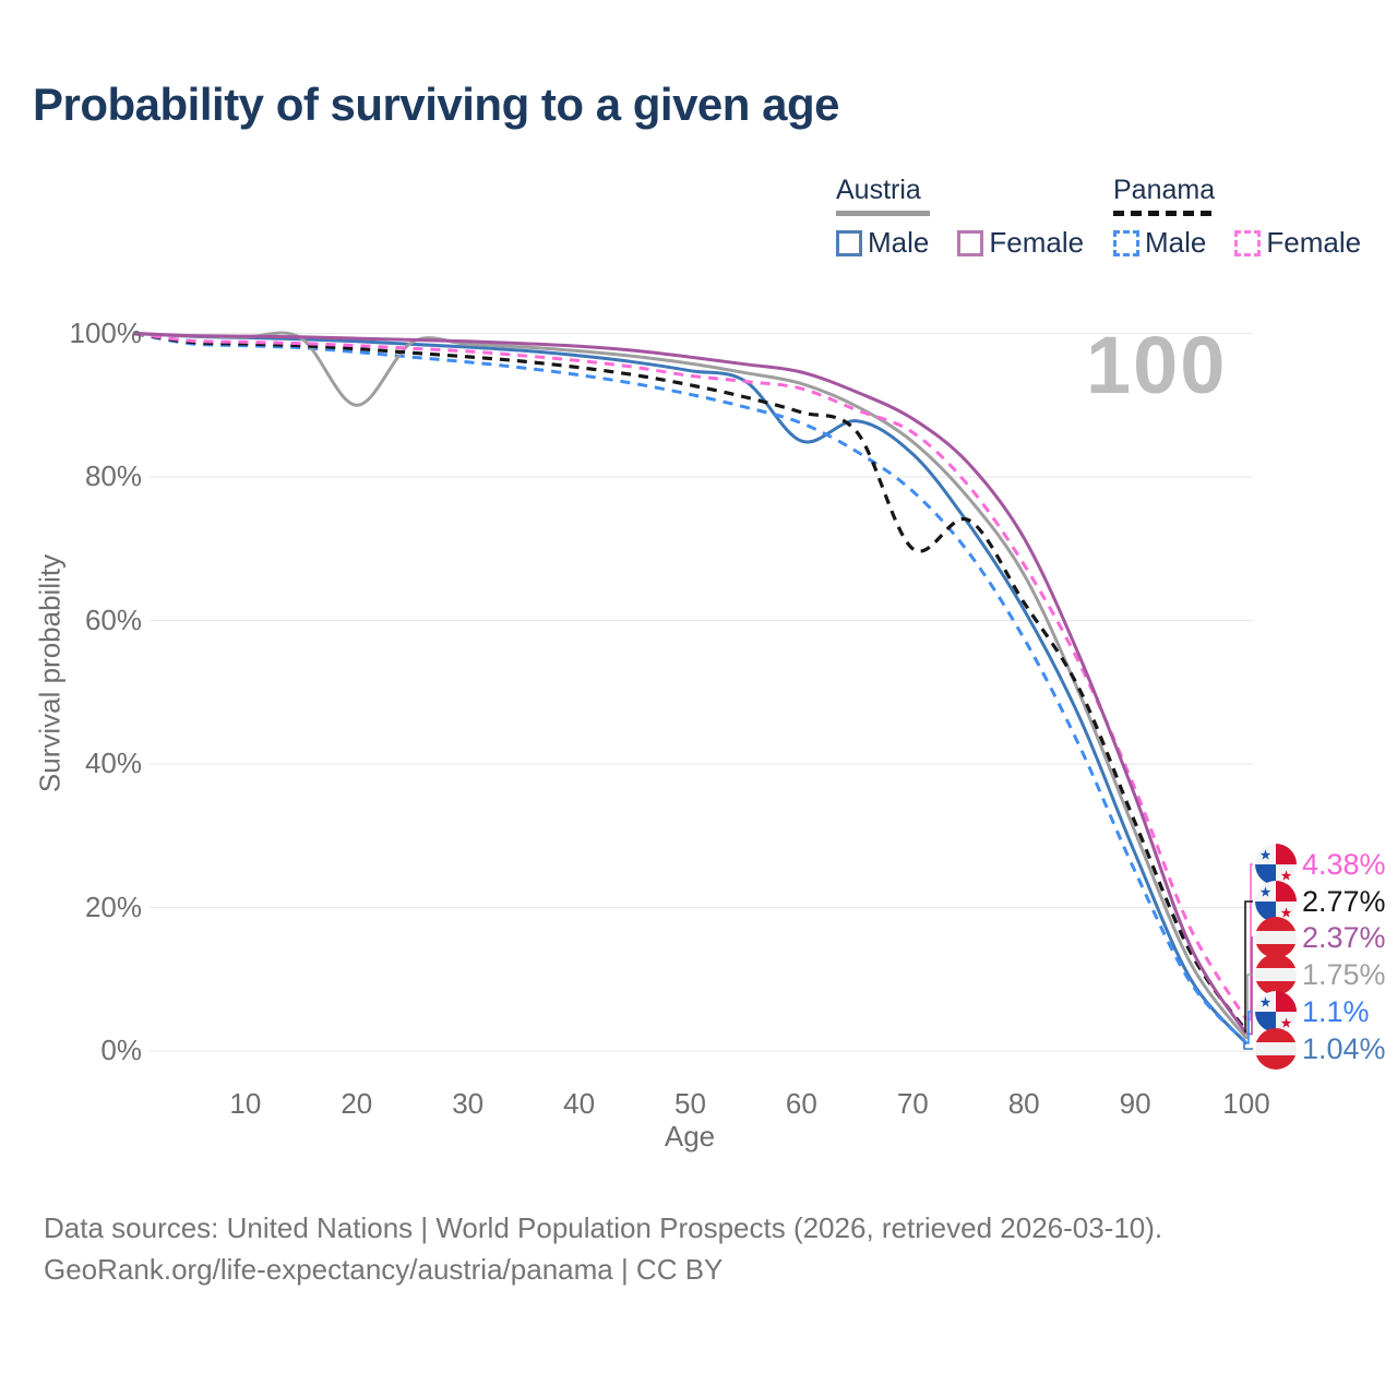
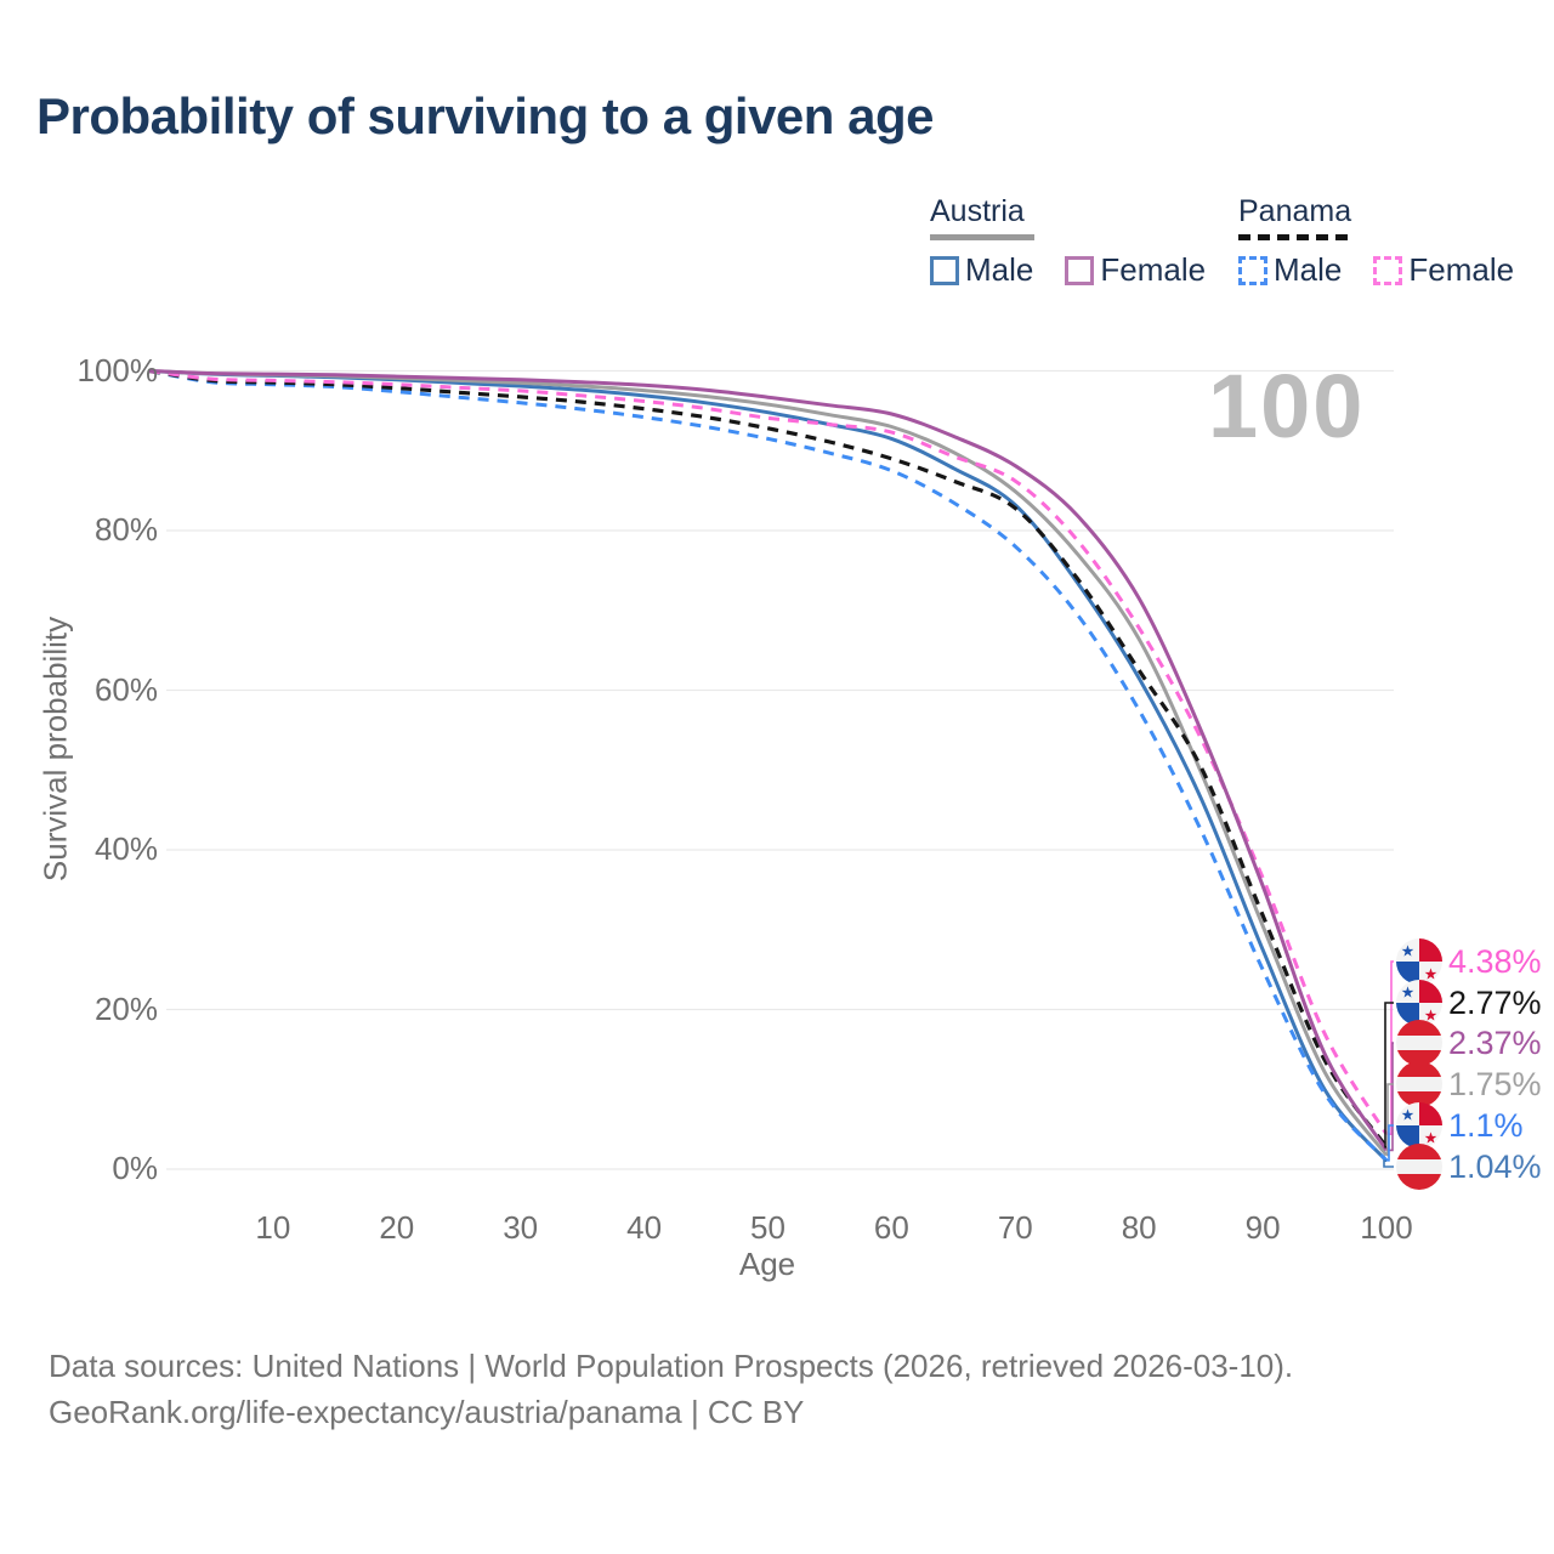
Austria/20: 90% -> 99%
Austria Male/60: 85% -> 92%
Panama/70: 70% -> 83%
